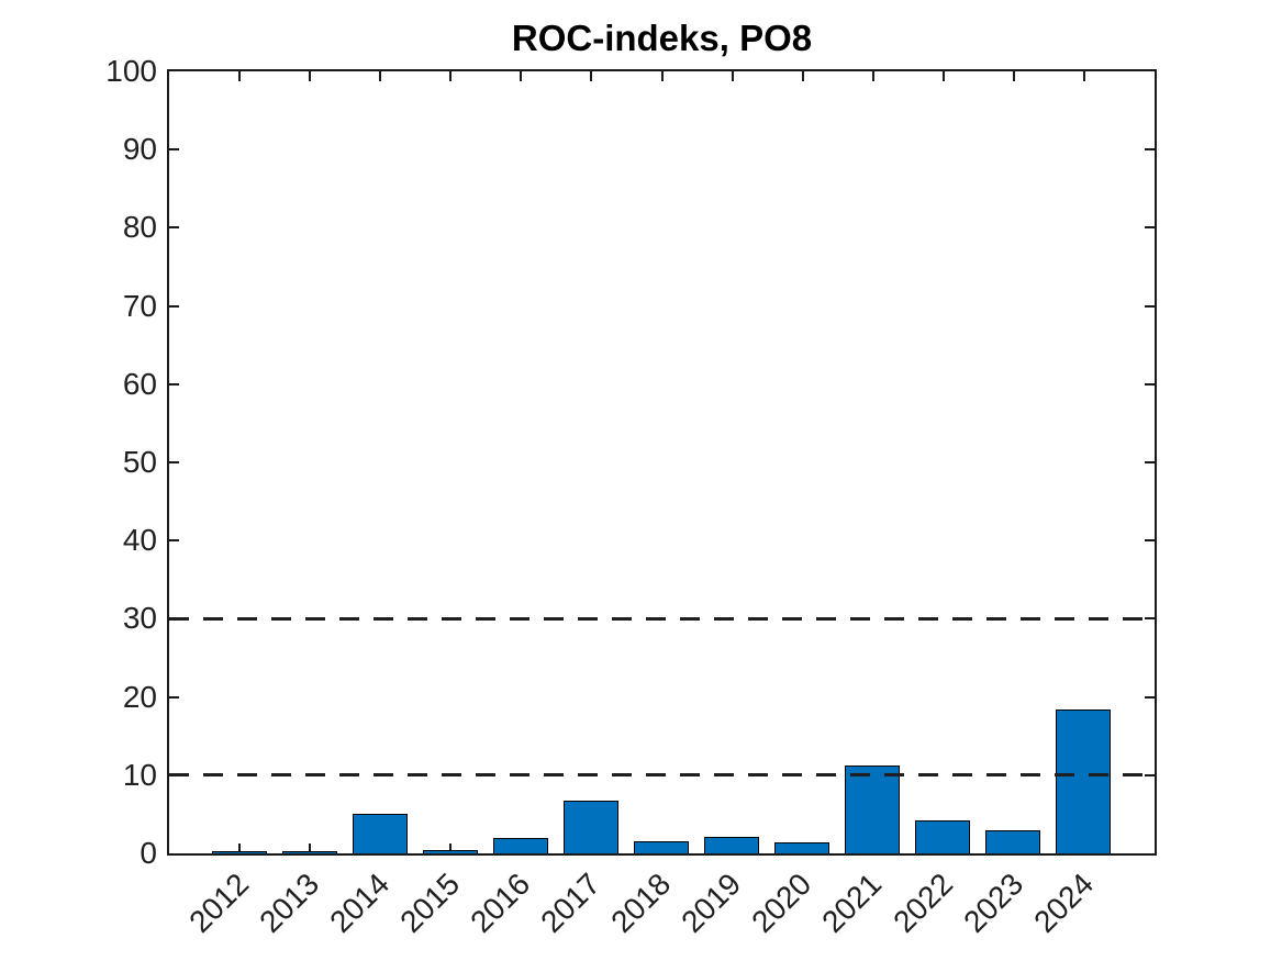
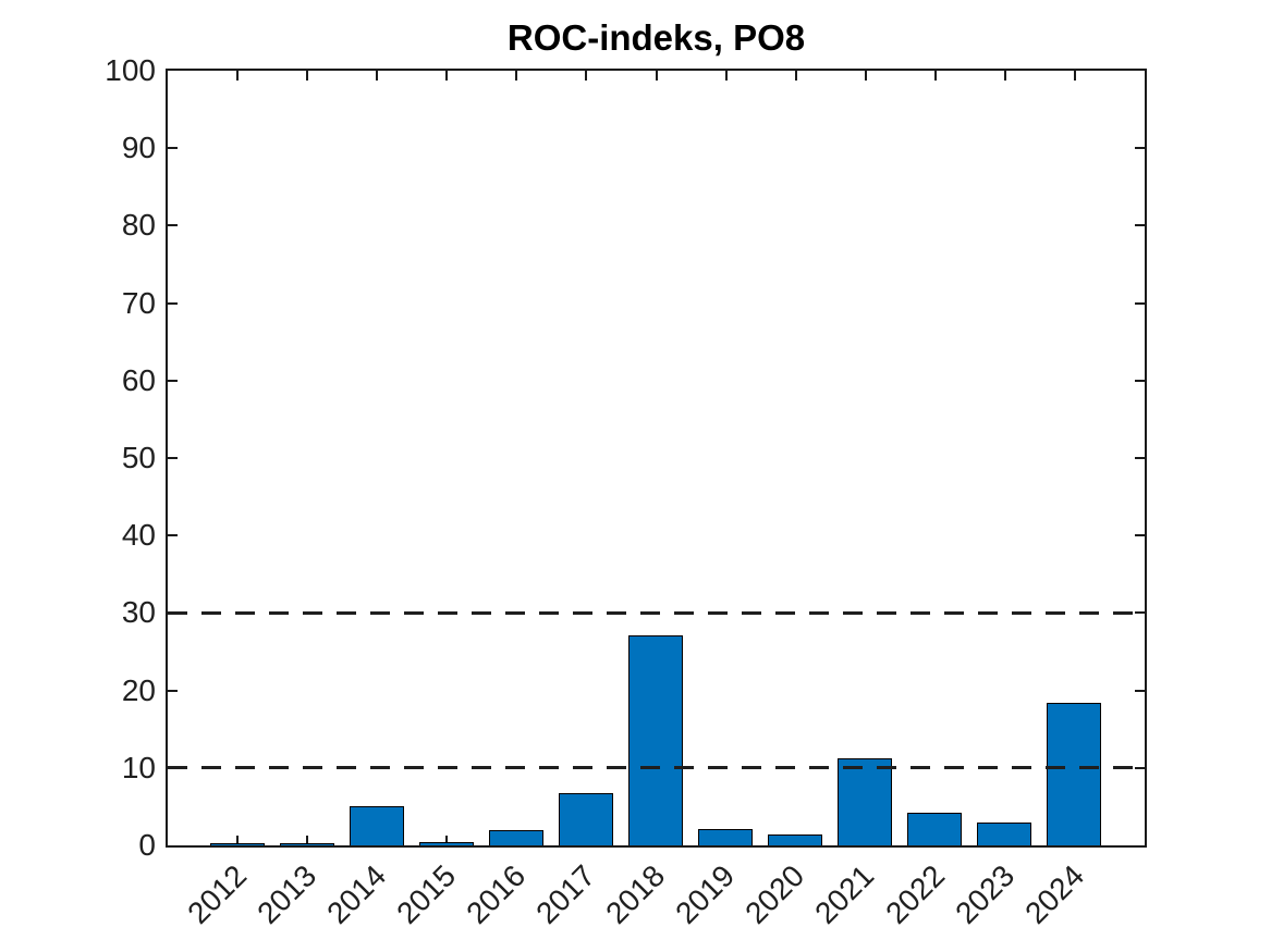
2018: 1 -> 27
